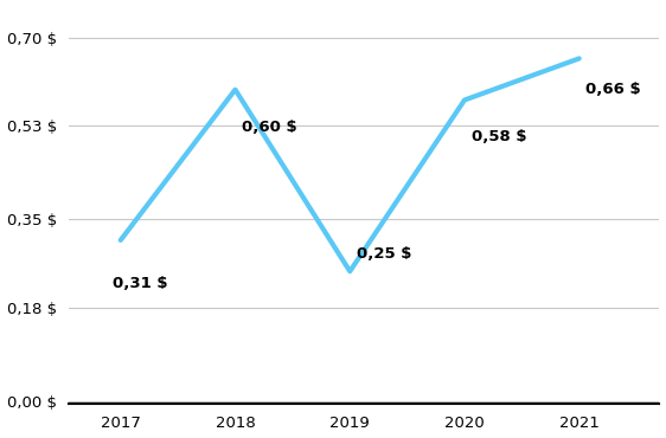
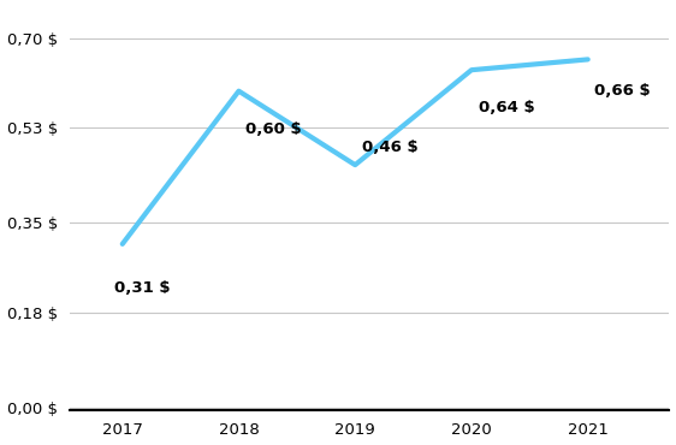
2019: 0,25 -> 0,46
2020: 0,58 -> 0,64
